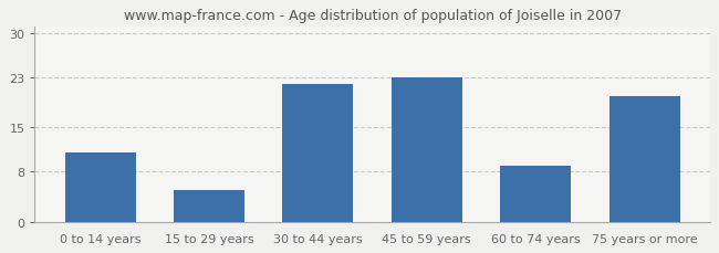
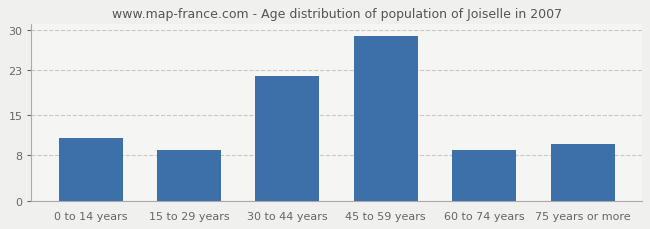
15 to 29 years: 5 -> 9
45 to 59 years: 23 -> 29
75 years or more: 20 -> 10
